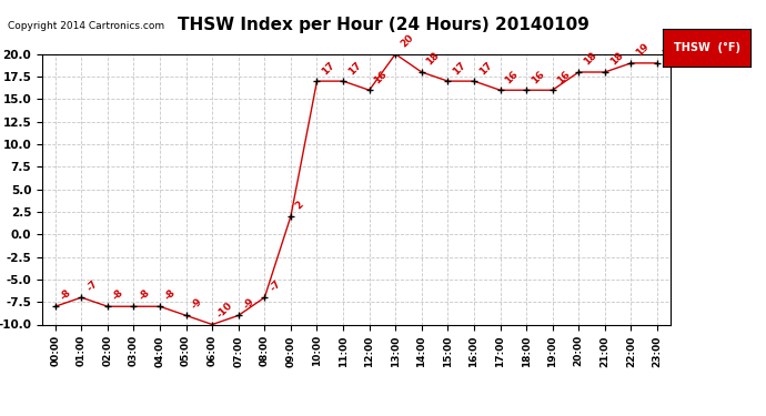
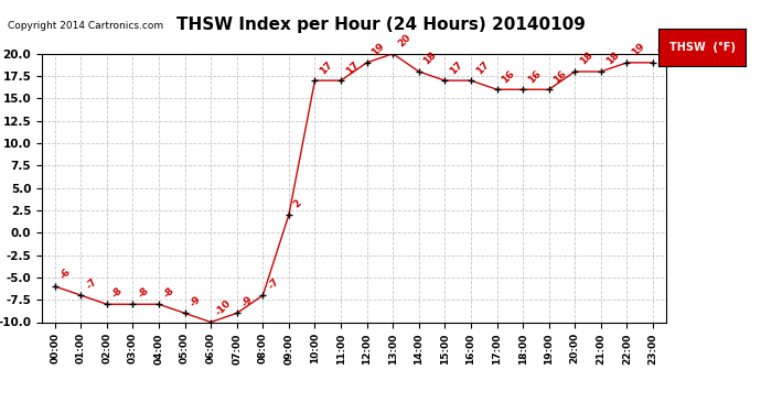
00:00: -8 -> -6
12:00: 16 -> 19
